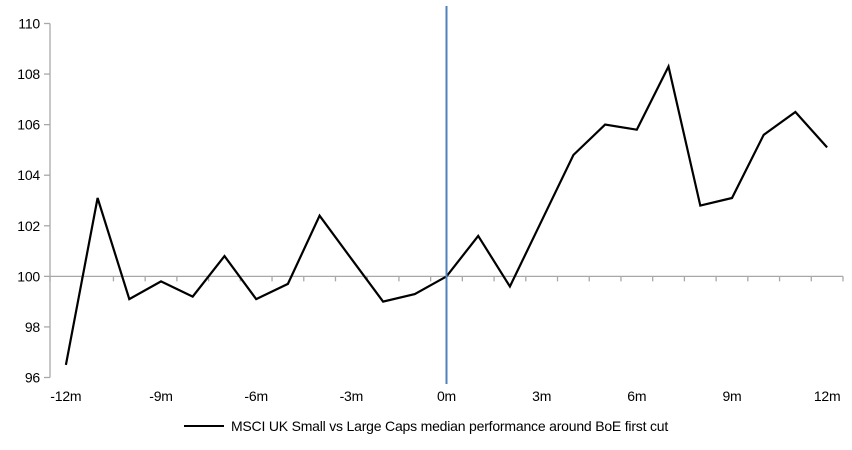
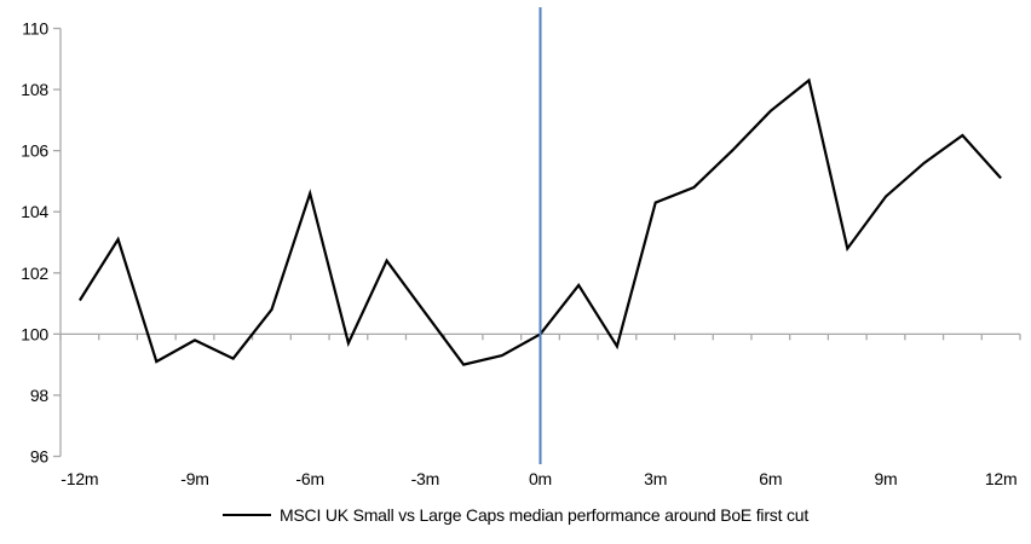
-12m: 96.5 -> 101.1
-6m: 99.1 -> 104.6
3m: 102.2 -> 104.3
6m: 105.8 -> 107.3
9m: 103.1 -> 104.5
